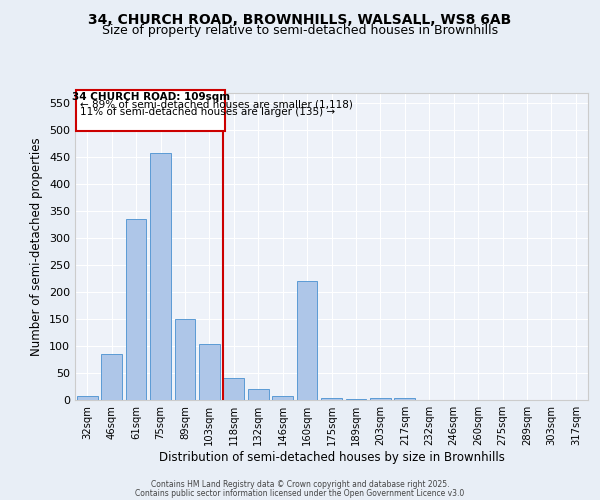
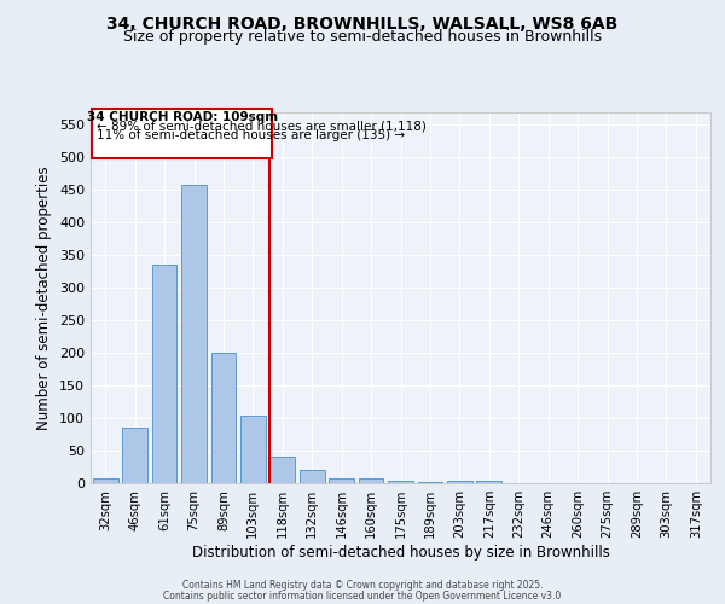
89sqm: 150 -> 201
160sqm: 220 -> 7
